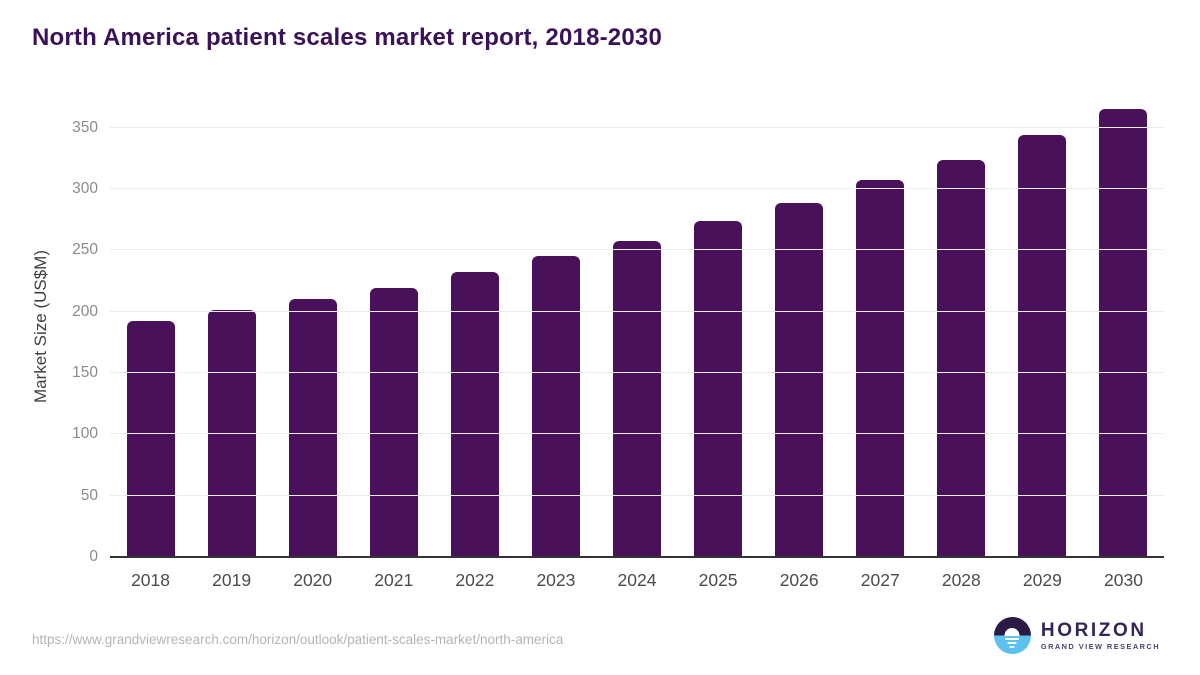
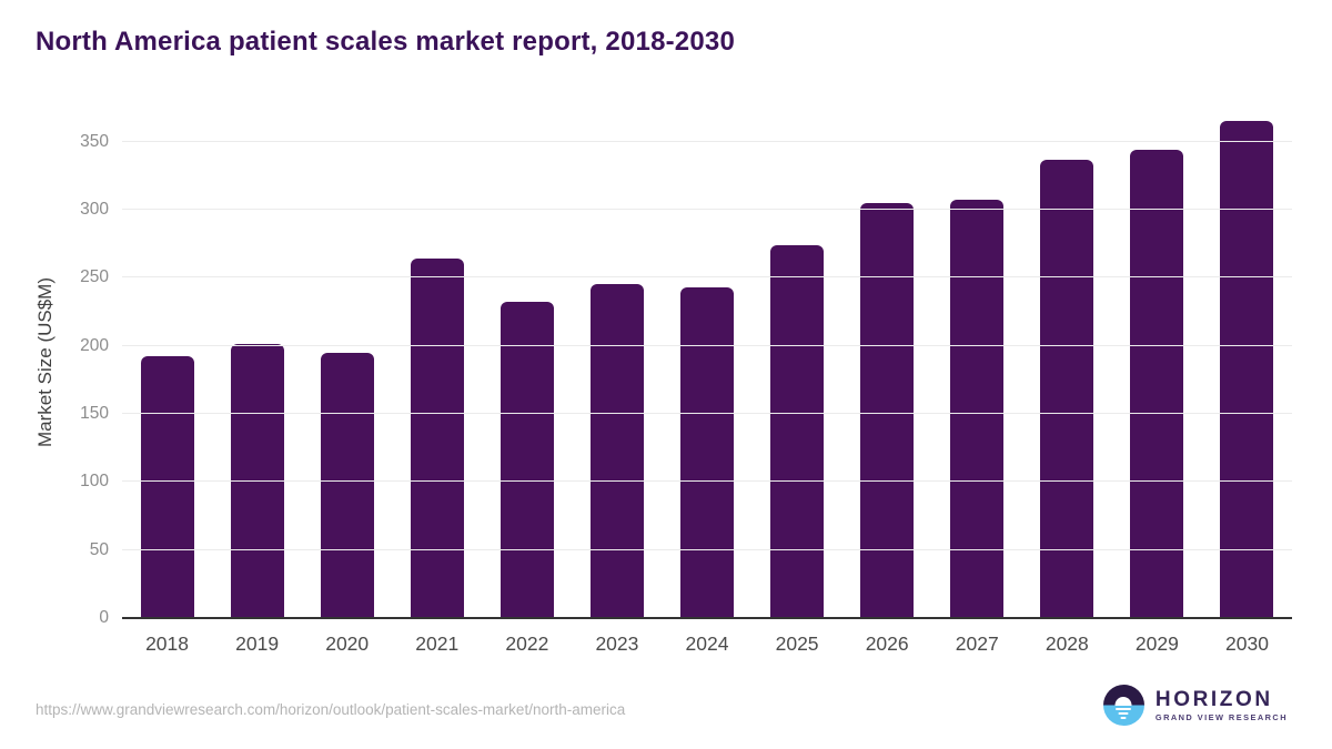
2020: 210 -> 195
2021: 219 -> 264
2024: 258 -> 243
2026: 289 -> 305
2028: 324 -> 337
